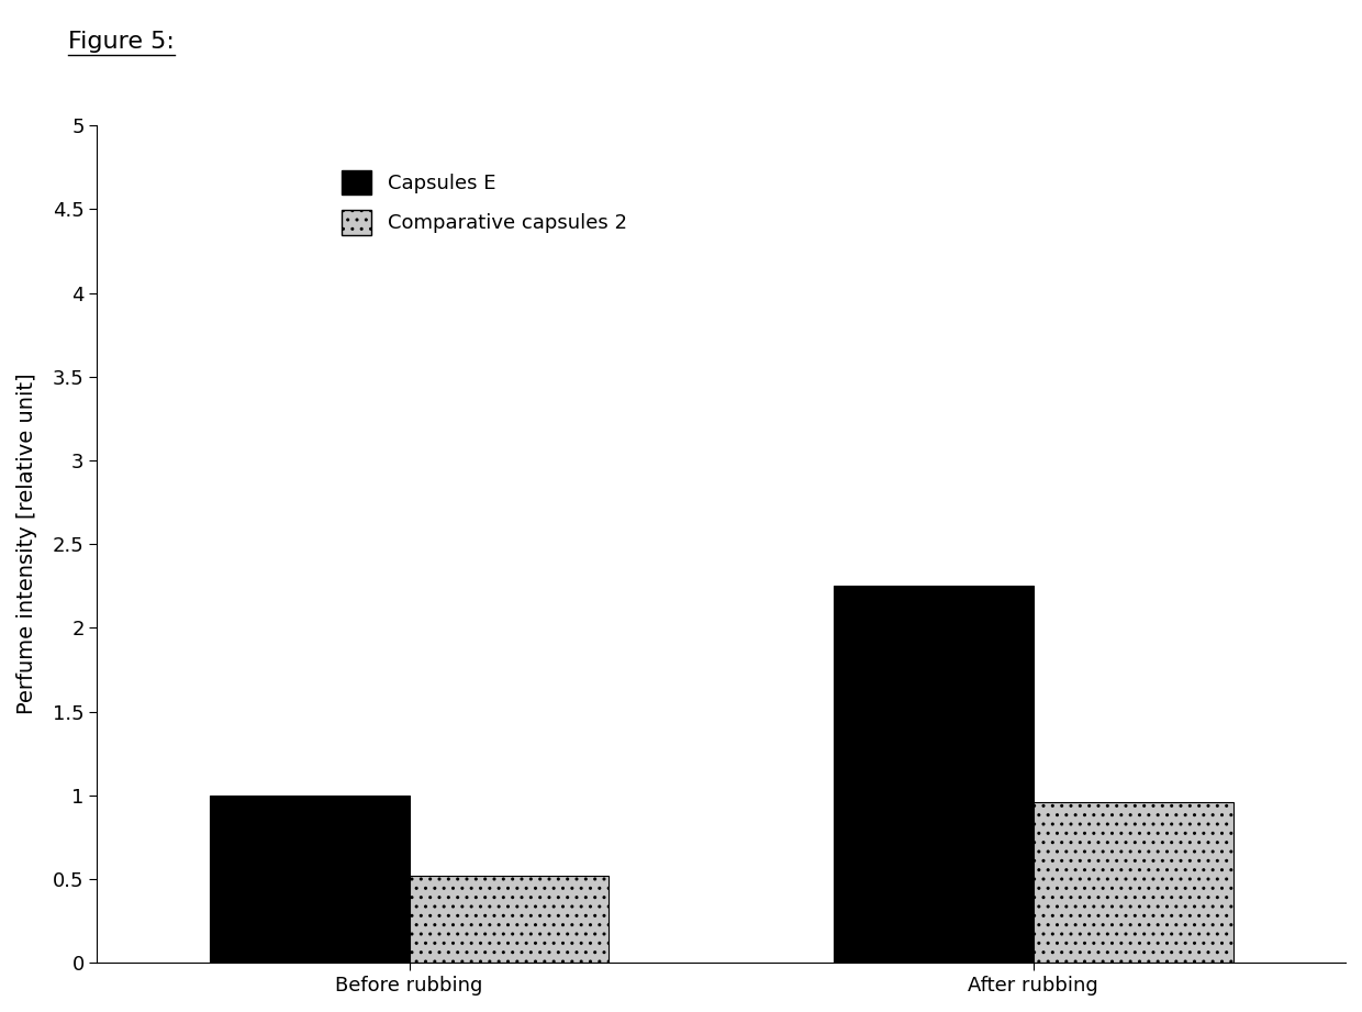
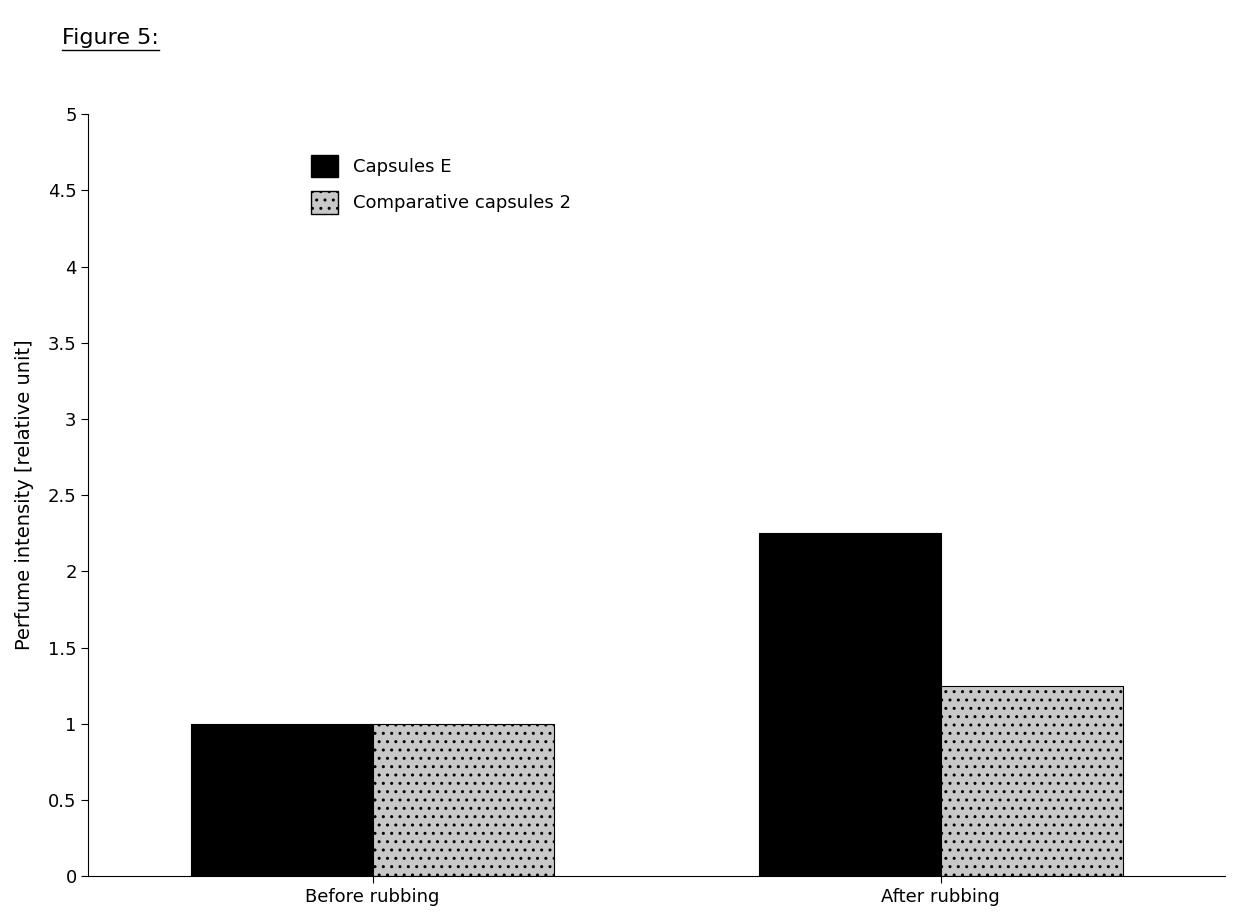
Comparative capsules 2/Before rubbing: 0.52 -> 1.00
Comparative capsules 2/After rubbing: 0.96 -> 1.25
